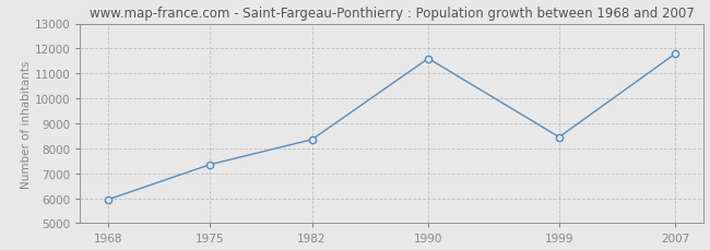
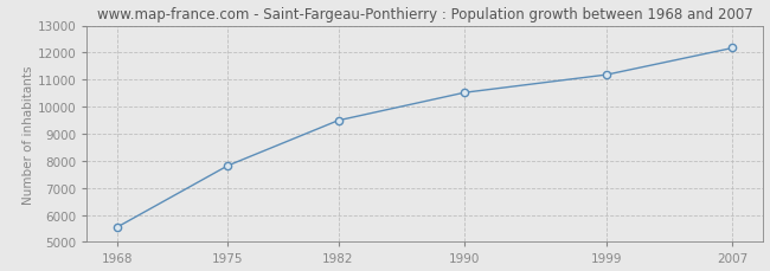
1968: 5950 -> 5550
1975: 7350 -> 7820
1982: 8350 -> 9490
1990: 11600 -> 10520
1999: 8450 -> 11180
2007: 11800 -> 12170
